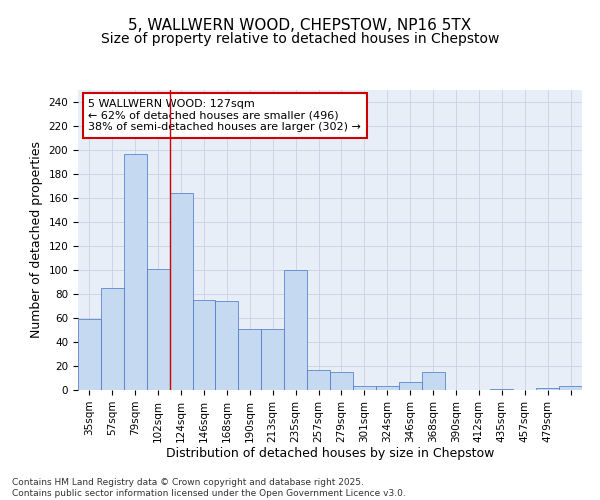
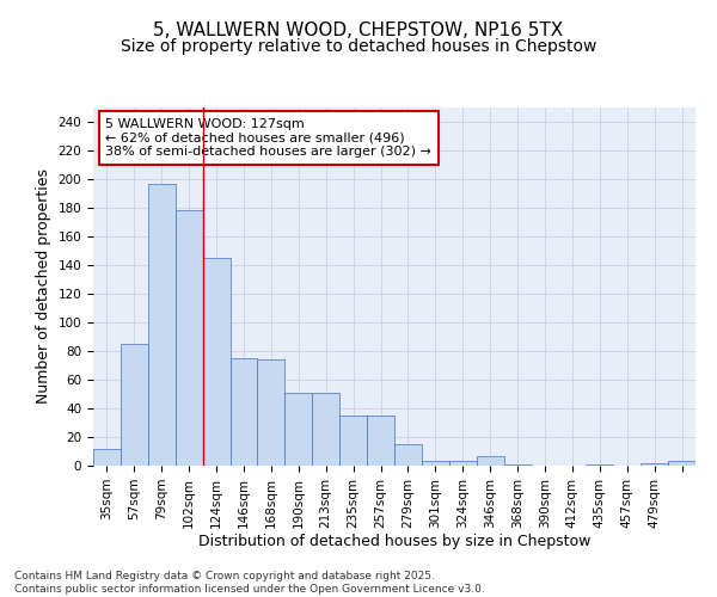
35sqm: 59 -> 12
102sqm: 101 -> 178
124sqm: 164 -> 145
235sqm: 100 -> 35
257sqm: 17 -> 35
368sqm: 15 -> 1
